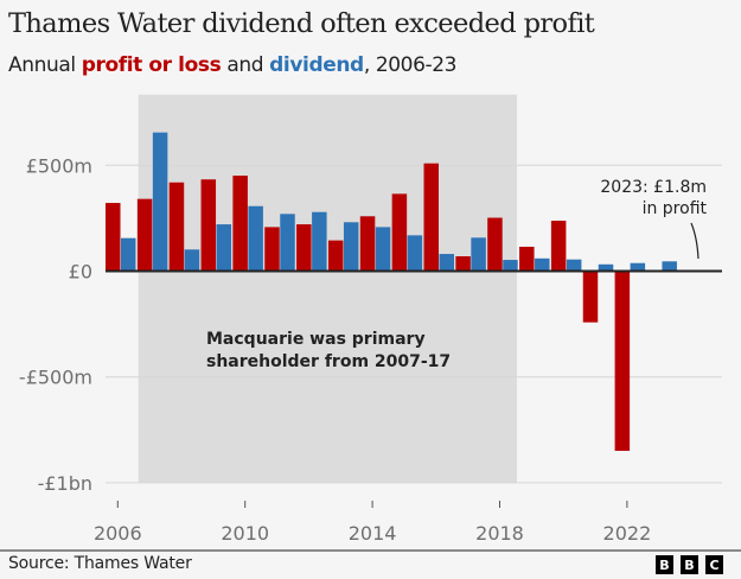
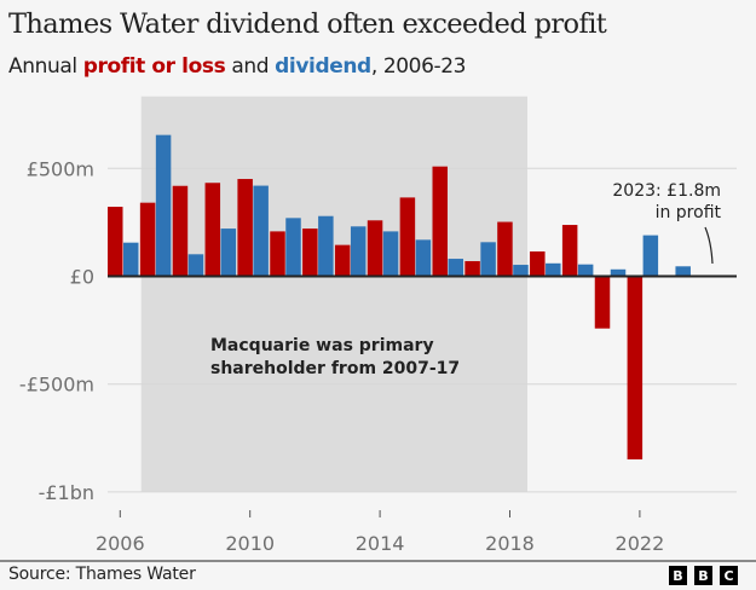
dividend/2010: £310m -> £420m
dividend/2022: £40m -> £190m
